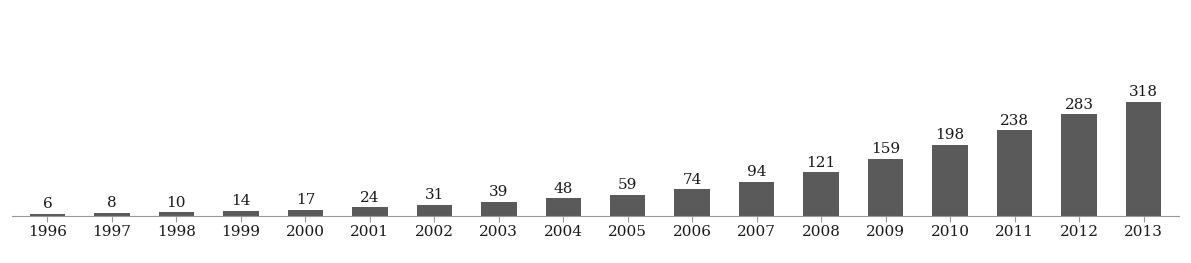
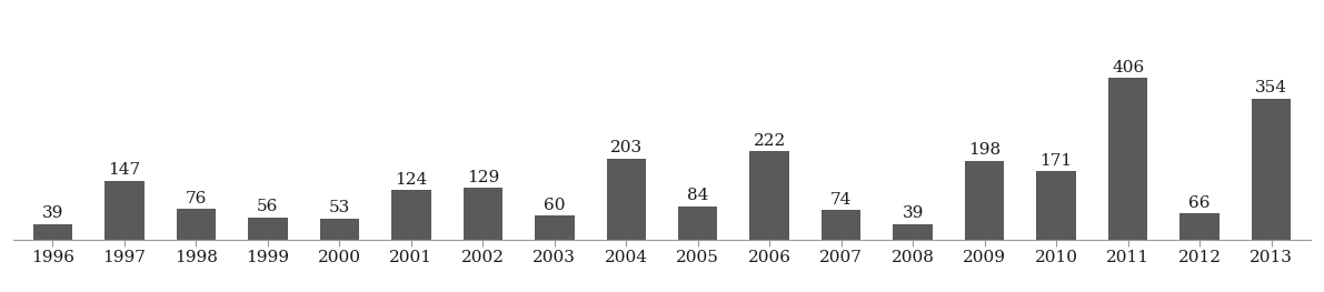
1996: 6 -> 39
1997: 8 -> 147
1998: 10 -> 76
1999: 14 -> 56
2000: 17 -> 53
2001: 24 -> 124
2002: 31 -> 129
2003: 39 -> 60
2004: 48 -> 203
2005: 59 -> 84
2006: 74 -> 222
2007: 94 -> 74
2008: 121 -> 39
2009: 159 -> 198
2010: 198 -> 171
2011: 238 -> 406
2012: 283 -> 66
2013: 318 -> 354
